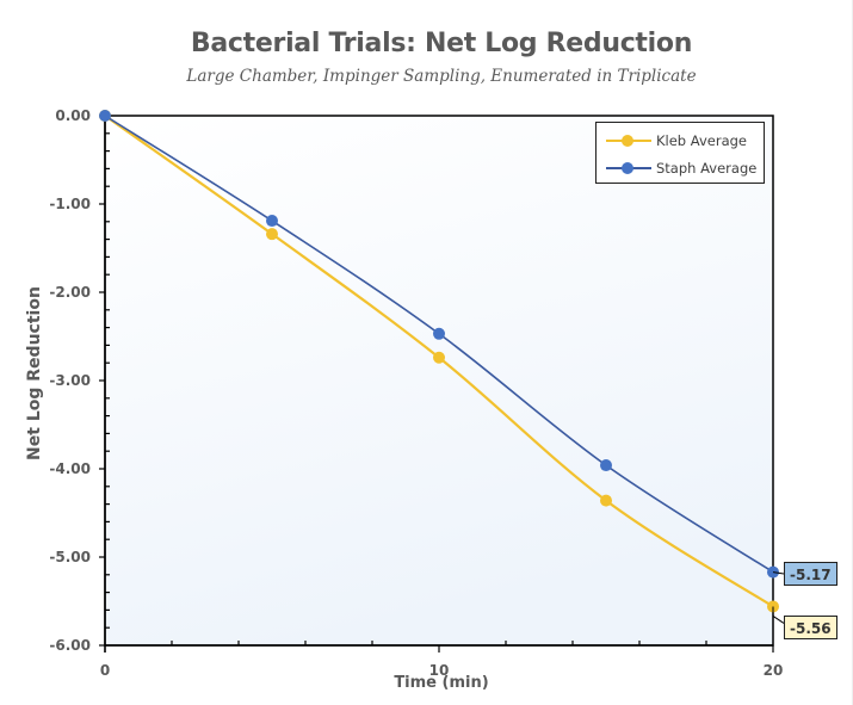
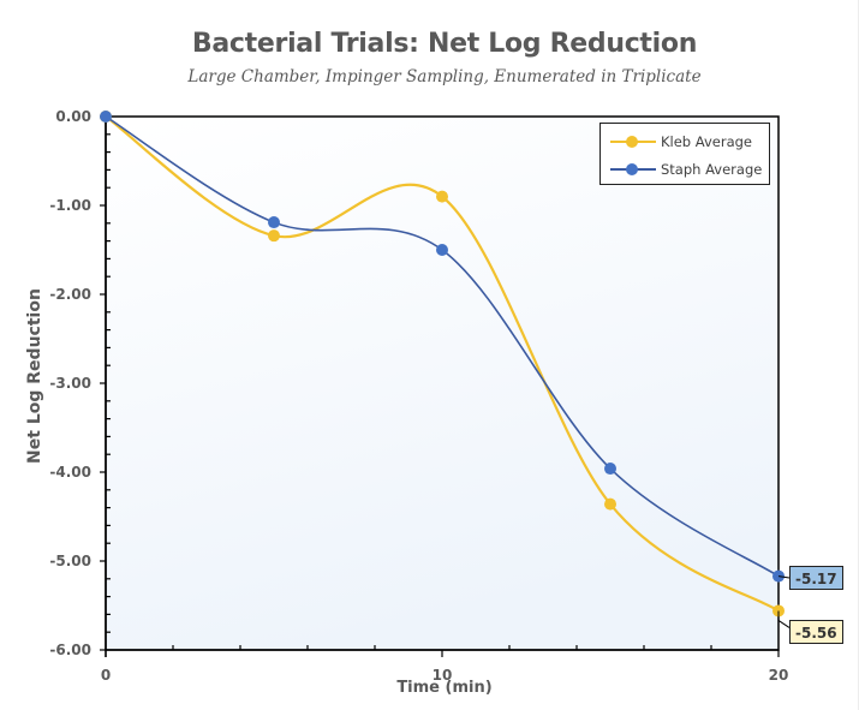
Kleb Average/10: -2.7 -> -0.9
Staph Average/10: -2.5 -> -1.5
